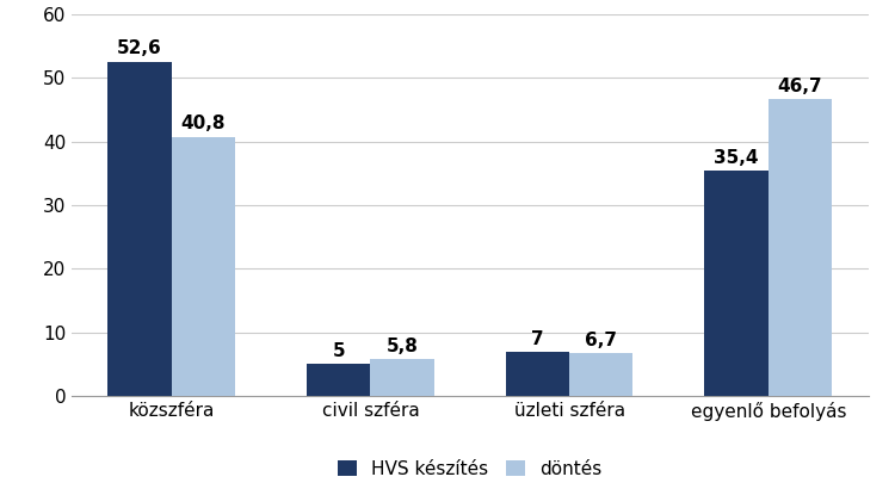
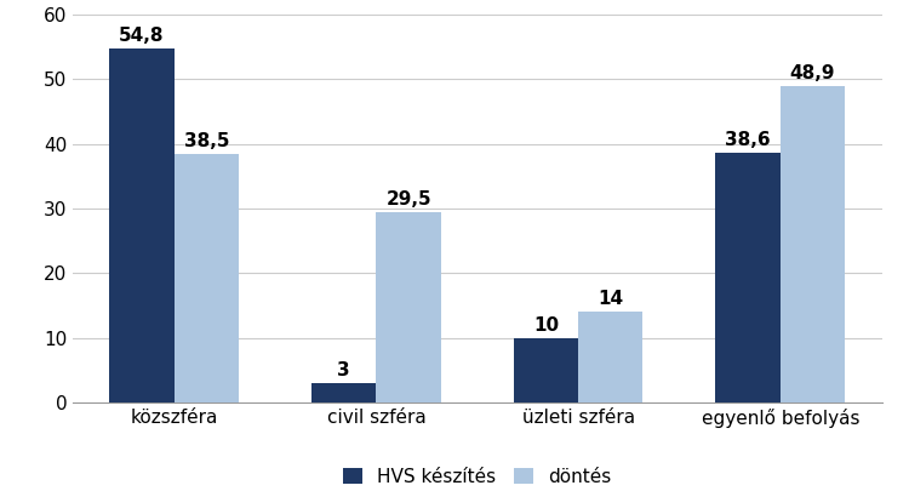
HVS készítés/közszféra: 52,6 -> 54,8
döntés/közszféra: 40,8 -> 38,5
HVS készítés/civil szféra: 5 -> 3
döntés/civil szféra: 5,8 -> 29,5
HVS készítés/üzleti szféra: 7 -> 10
döntés/üzleti szféra: 6,7 -> 14
HVS készítés/egyenlő befolyás: 35,4 -> 38,6
döntés/egyenlő befolyás: 46,7 -> 48,9
